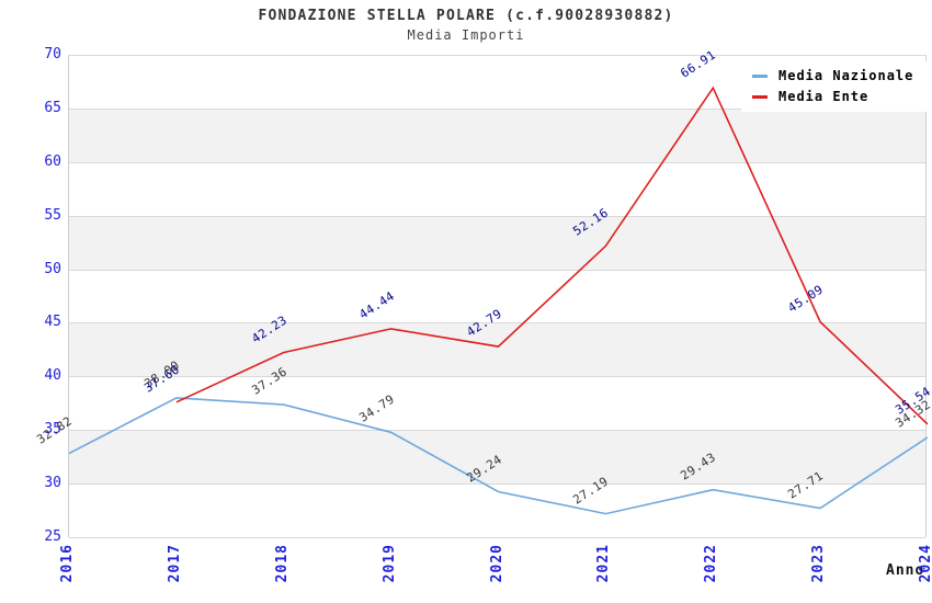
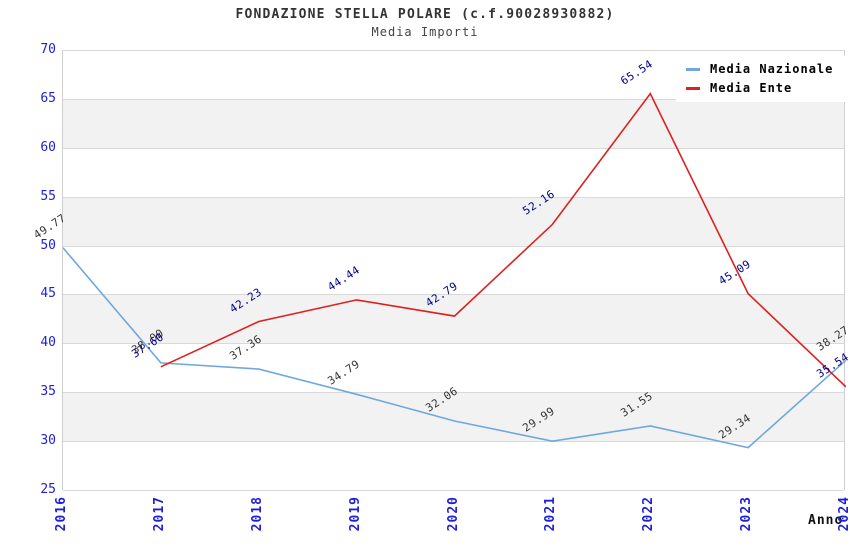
Media Nazionale/2016: 32.82 -> 49.77
Media Nazionale/2020: 29.24 -> 32.06
Media Nazionale/2021: 27.19 -> 29.99
Media Nazionale/2022: 29.43 -> 31.55
Media Ente/2022: 66.91 -> 65.54
Media Nazionale/2023: 27.71 -> 29.34
Media Nazionale/2024: 34.32 -> 38.27
